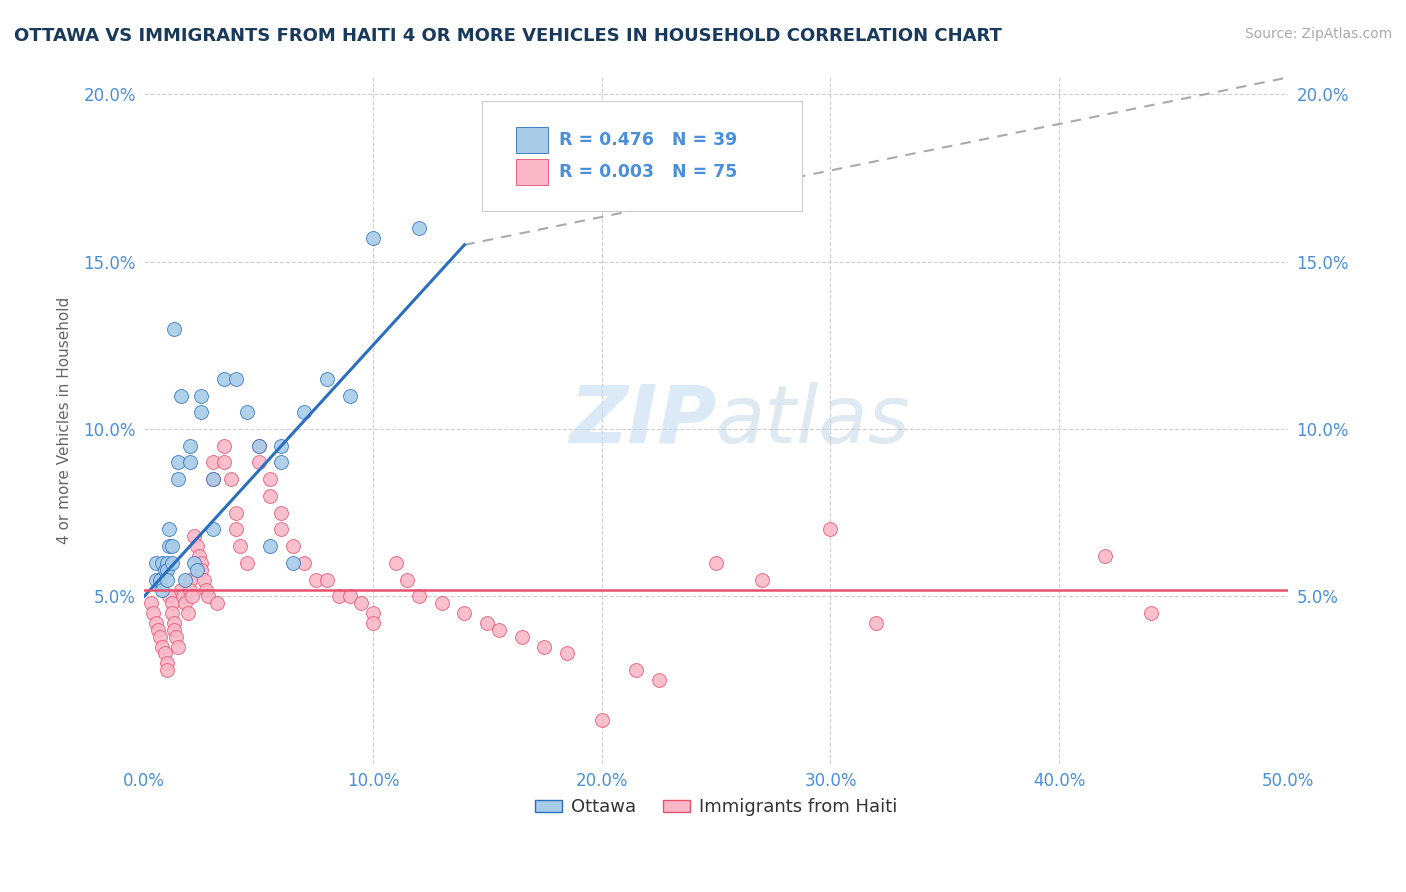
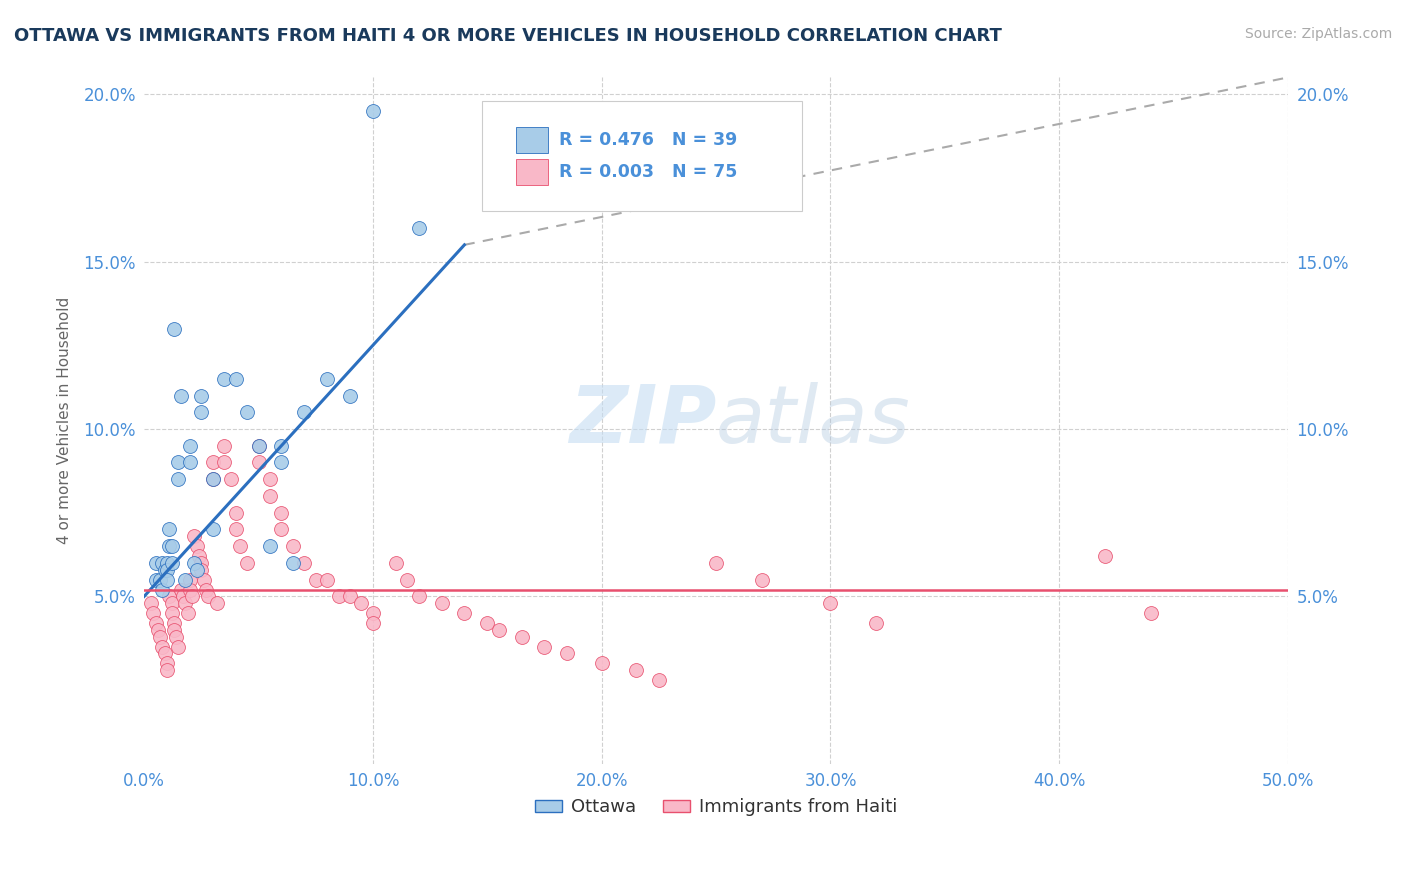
Ottawa/10.0%: 15.7% -> 19.5%
Immigrants from Haiti/20.0%: 1.3% -> 3.0%
Immigrants from Haiti/30.0%: 7.0% -> 4.8%
